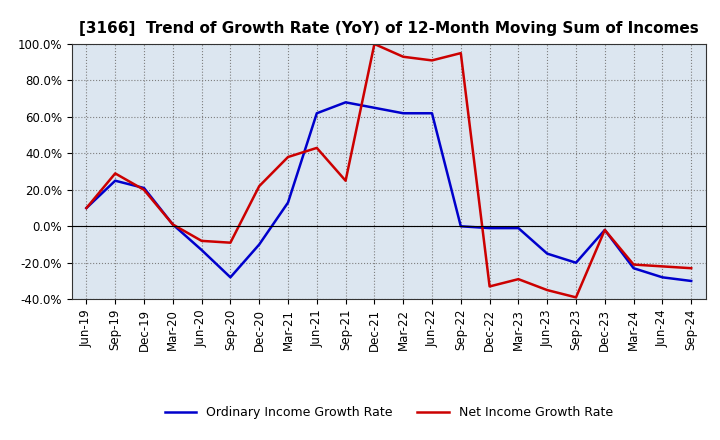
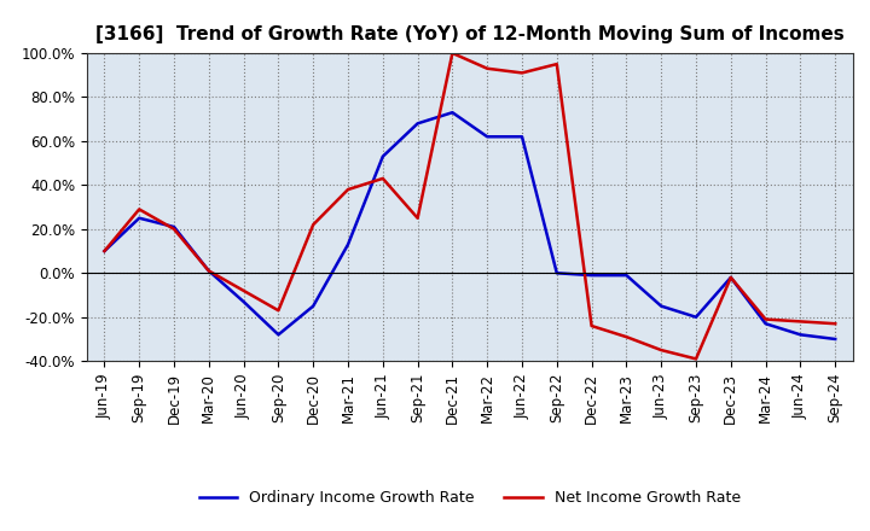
Net Income Growth Rate/Sep-20: -9% -> -17%
Ordinary Income Growth Rate/Dec-20: -10% -> -15%
Ordinary Income Growth Rate/Jun-21: 62% -> 53%
Ordinary Income Growth Rate/Dec-21: 65% -> 73%
Net Income Growth Rate/Dec-22: -33% -> -24%
